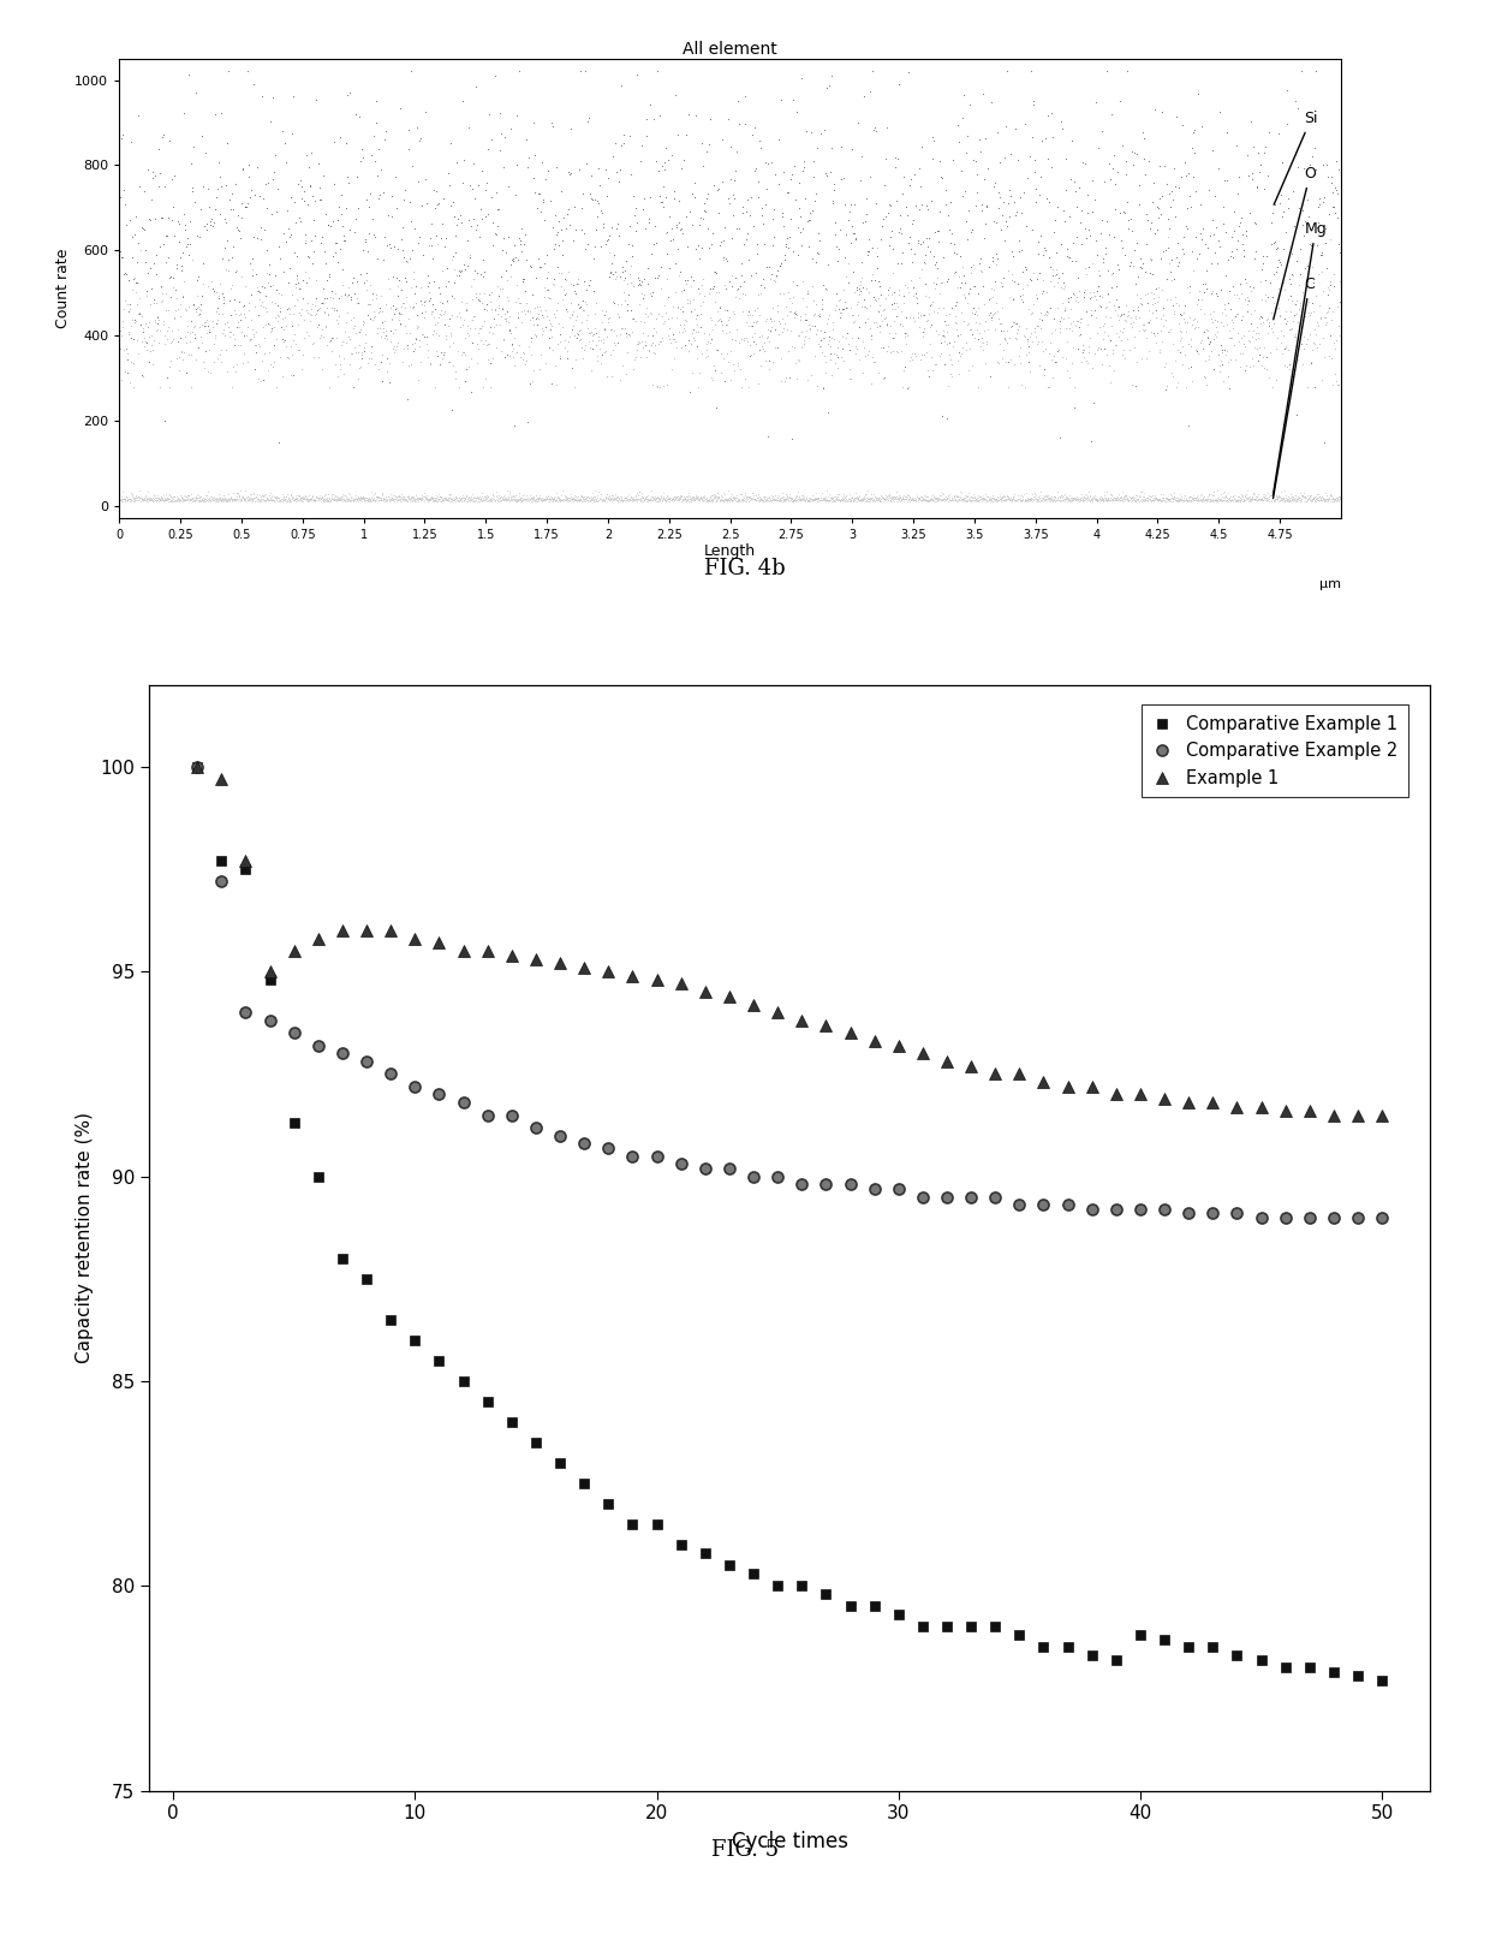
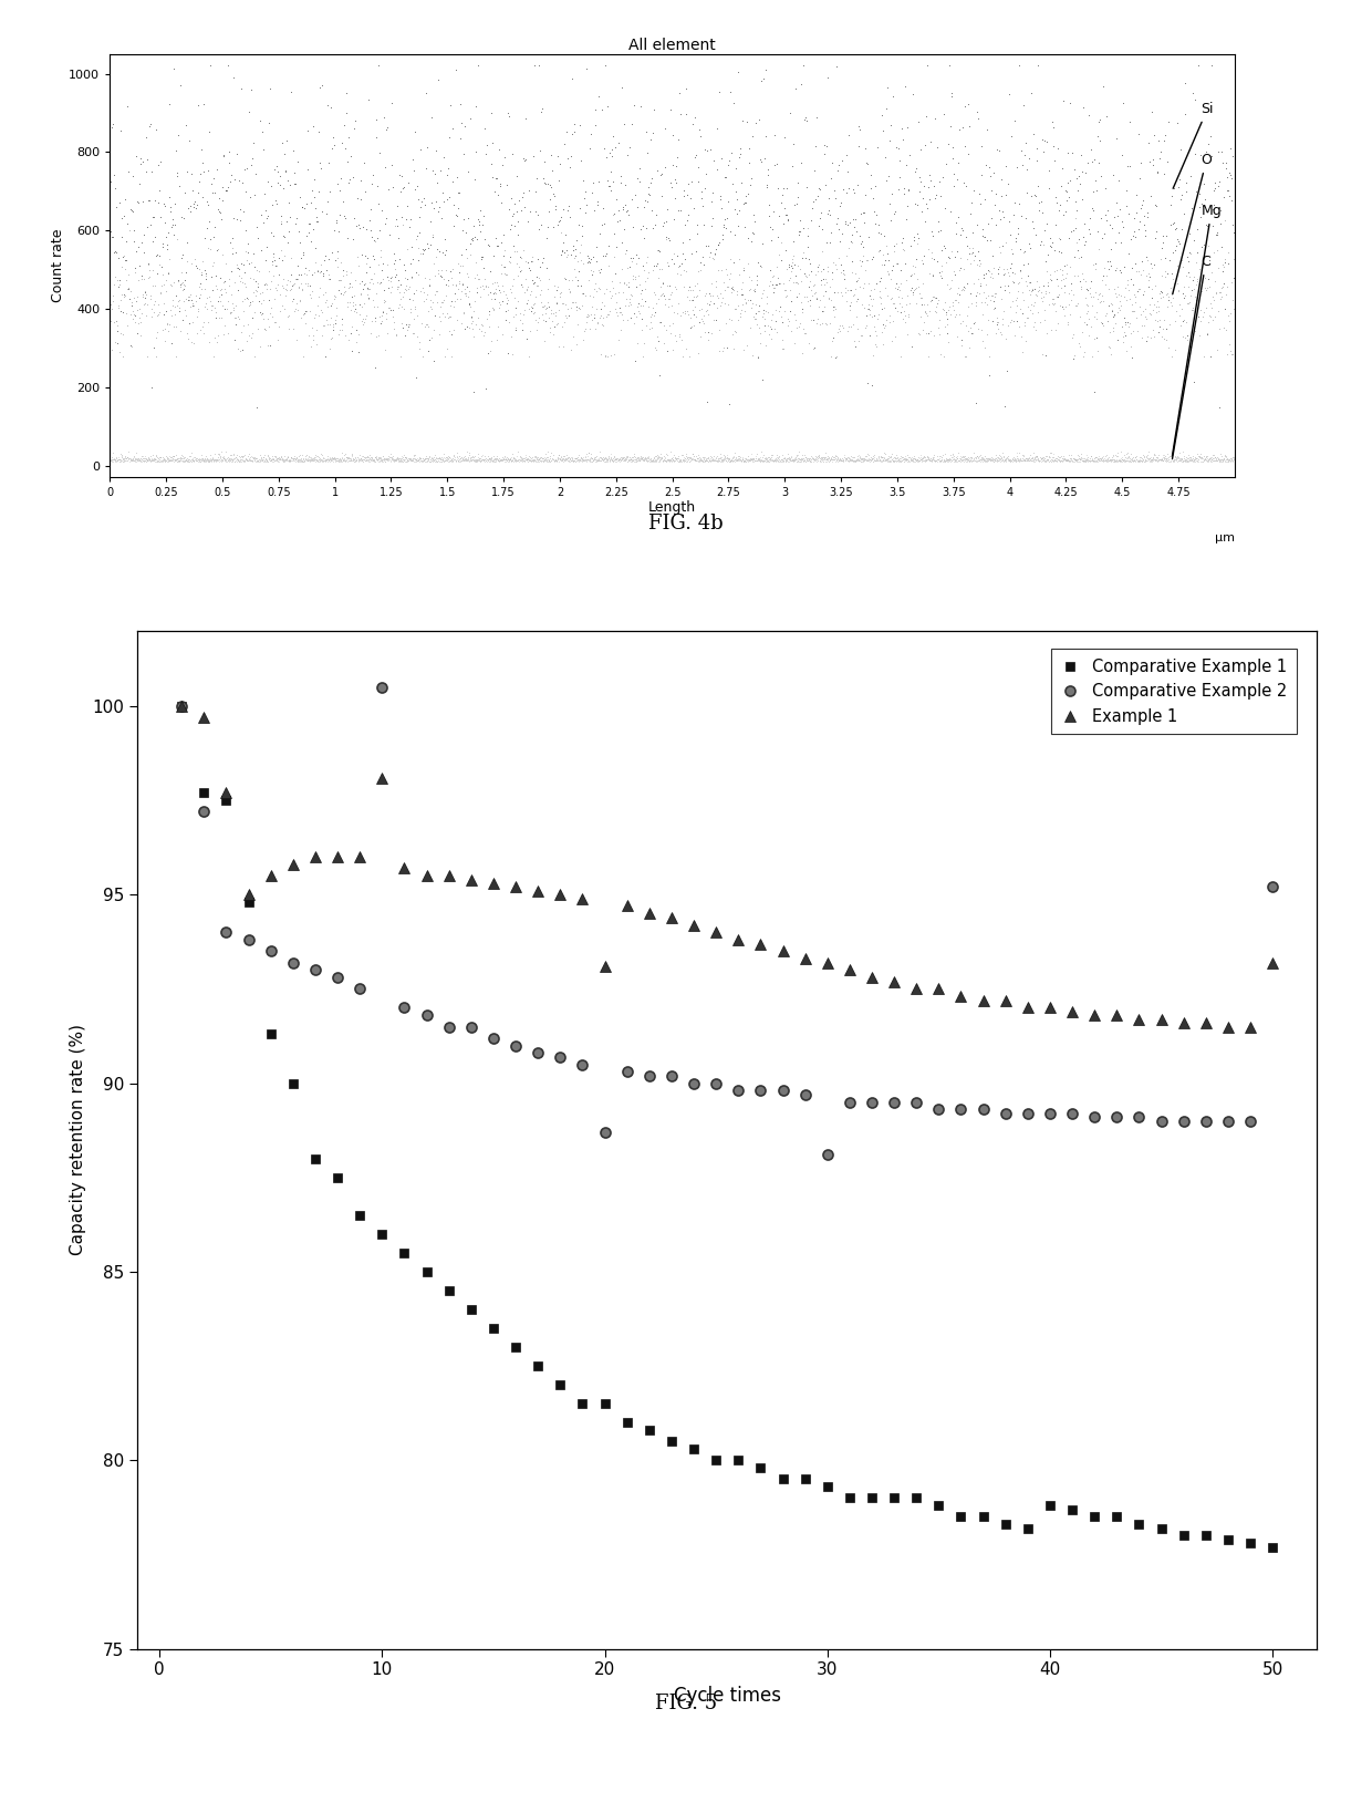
Comparative Example 2/10: 92.2 -> 100.5
Example 1/10: 95.8 -> 98.1
Comparative Example 2/20: 90.5 -> 88.7
Example 1/20: 94.8 -> 93.1
Comparative Example 2/30: 89.7 -> 88.1
Comparative Example 2/50: 89.0 -> 95.2
Example 1/50: 91.5 -> 93.2
